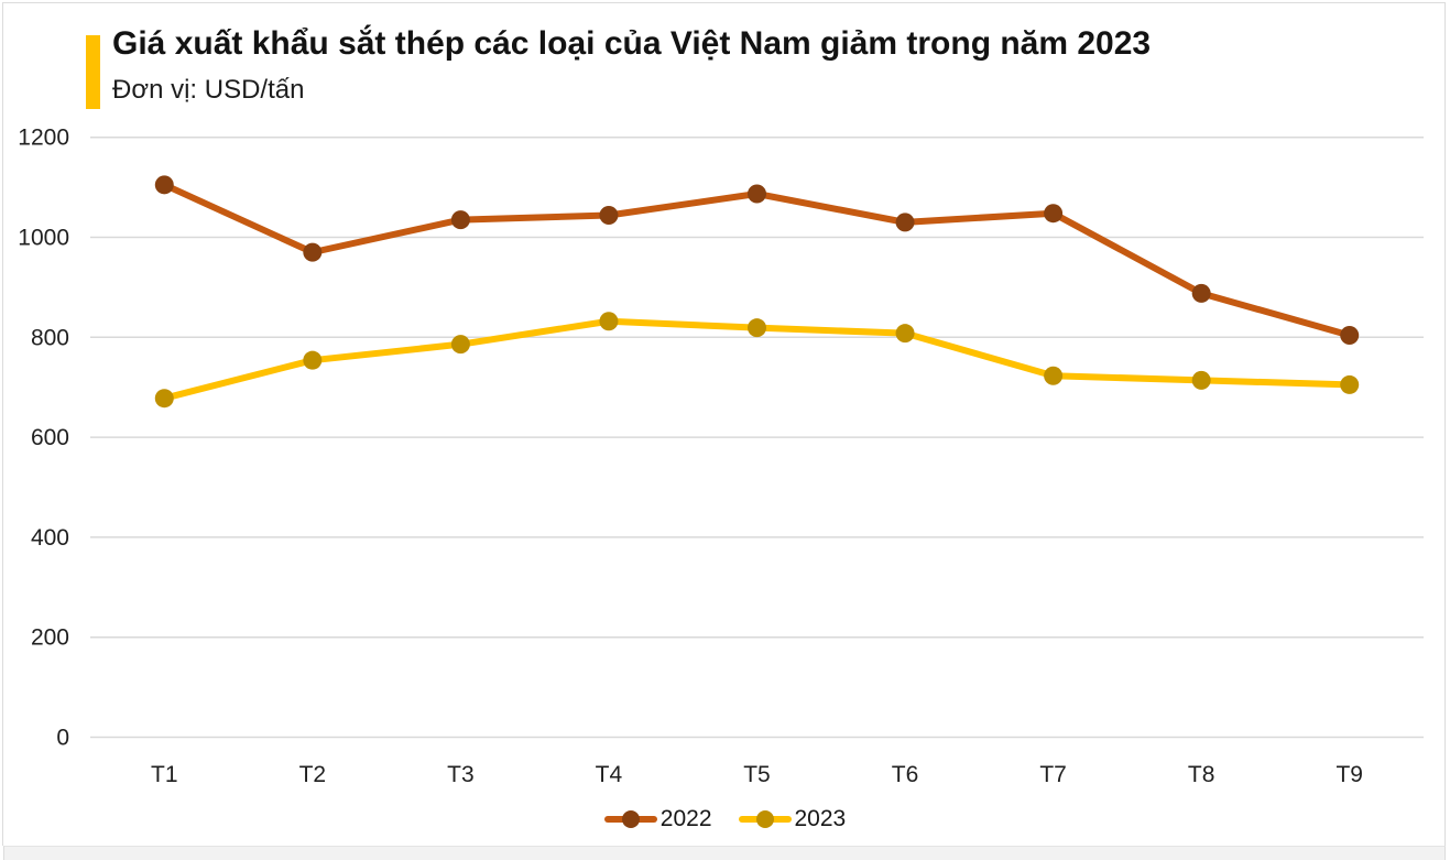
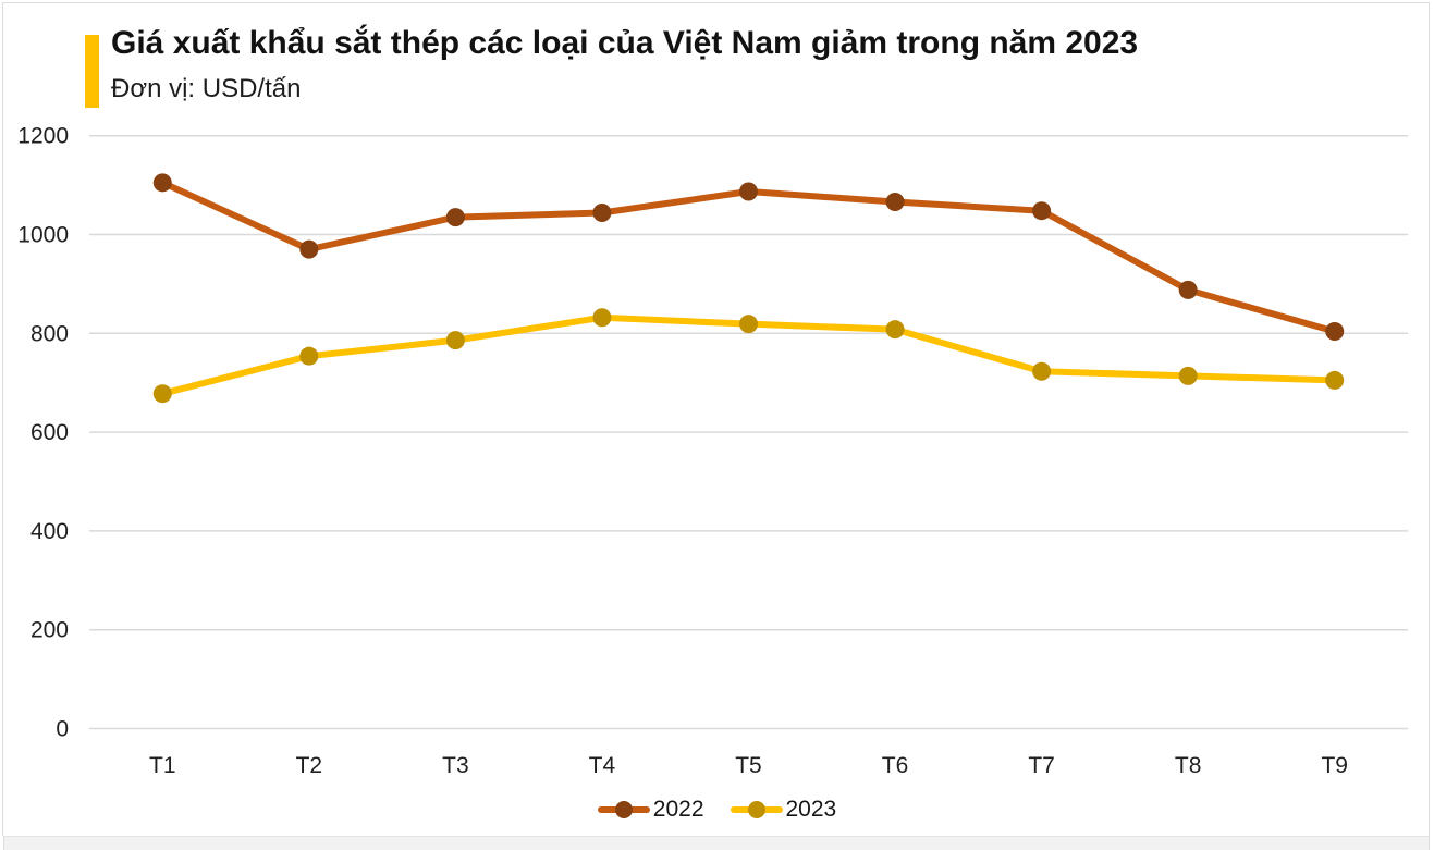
2022/T6: 1030 -> 1070
